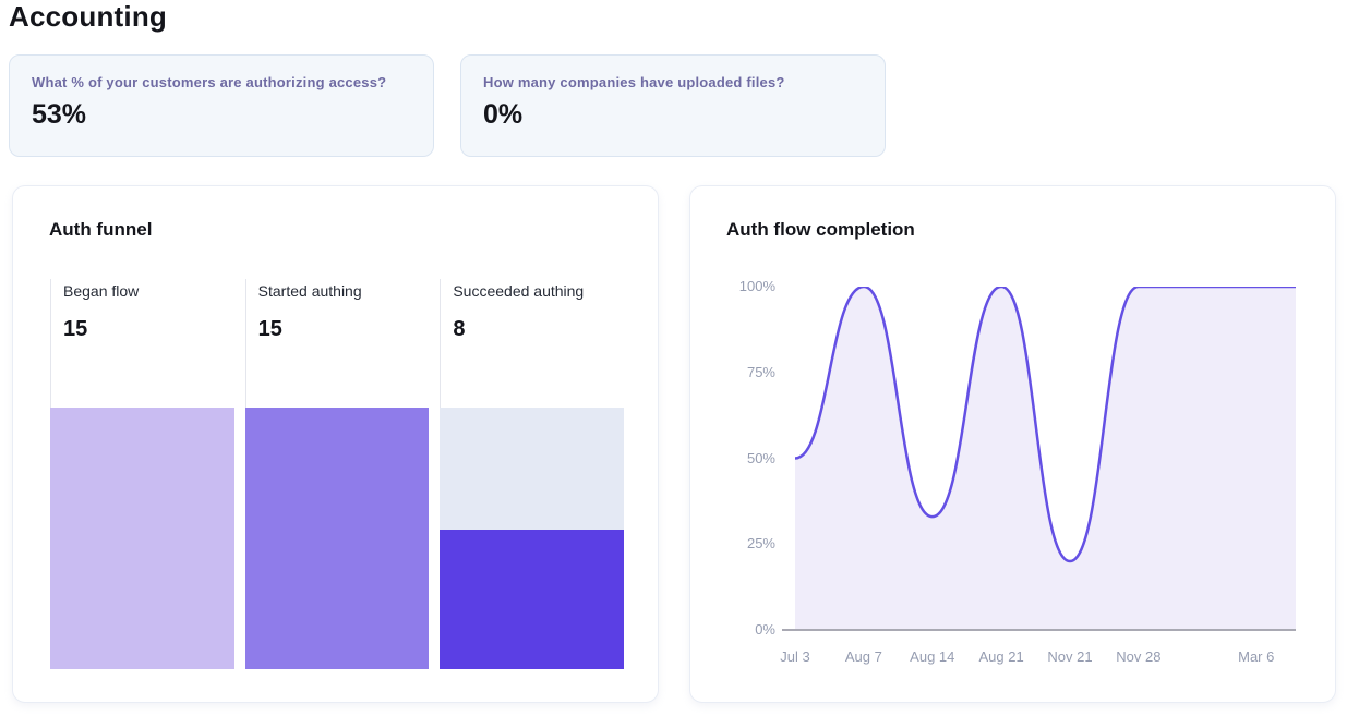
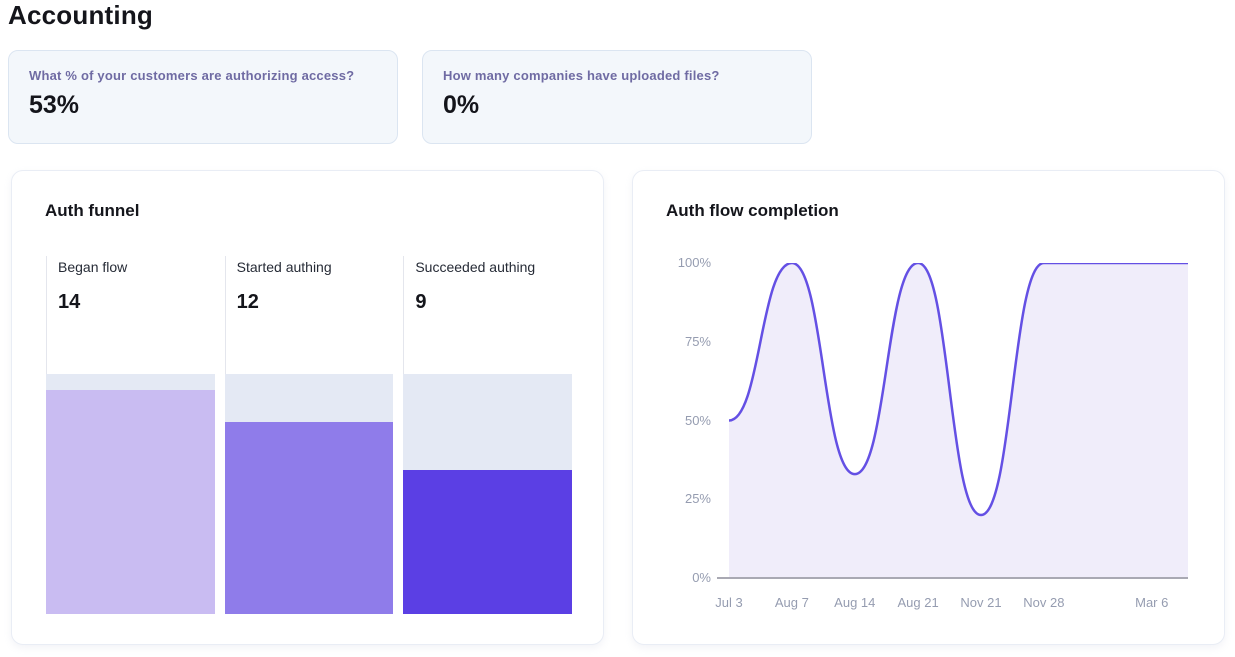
Auth funnel/Began flow: 15 -> 14
Auth funnel/Started authing: 15 -> 12
Auth funnel/Succeeded authing: 8 -> 9
